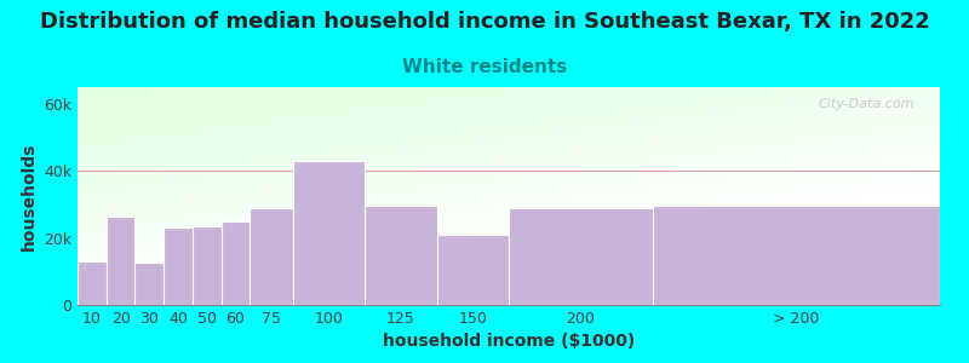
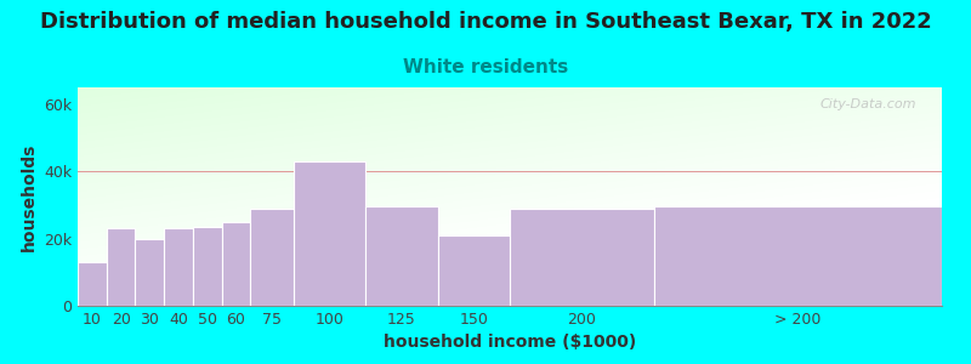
20: 26.5k -> 23.0k
30: 12.5k -> 20.0k
